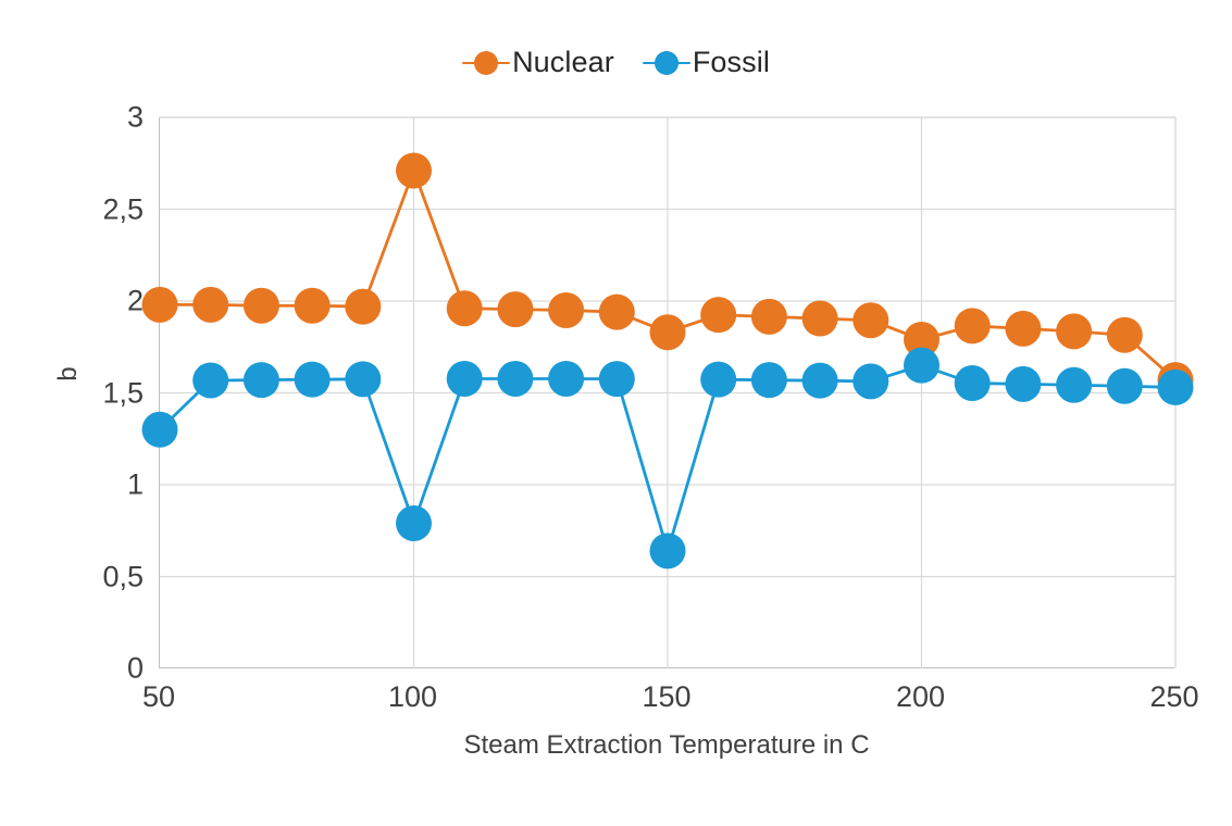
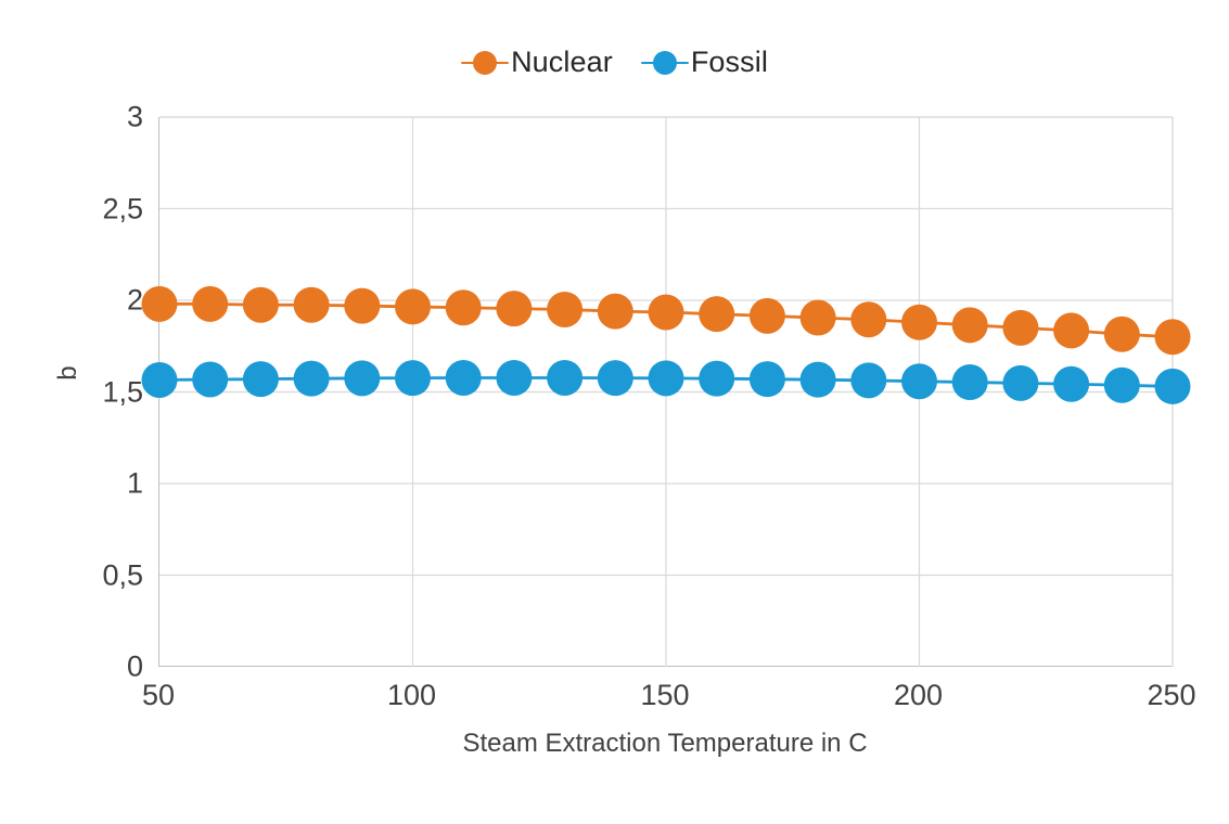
Fossil/50: 1.30 -> 1.56
Nuclear/100: 2.71 -> 1.97
Fossil/100: 0.79 -> 1.58
Nuclear/150: 1.83 -> 1.94
Fossil/150: 0.64 -> 1.57
Nuclear/200: 1.79 -> 1.88
Fossil/200: 1.65 -> 1.56
Nuclear/250: 1.57 -> 1.80
